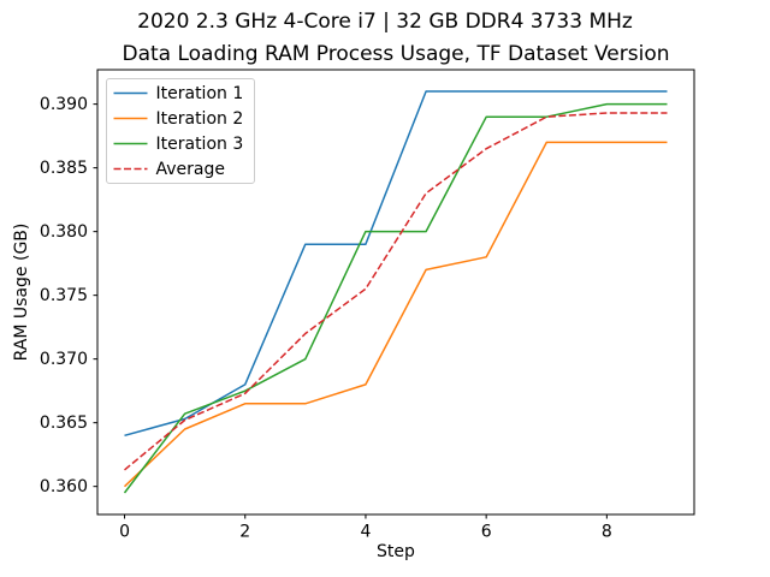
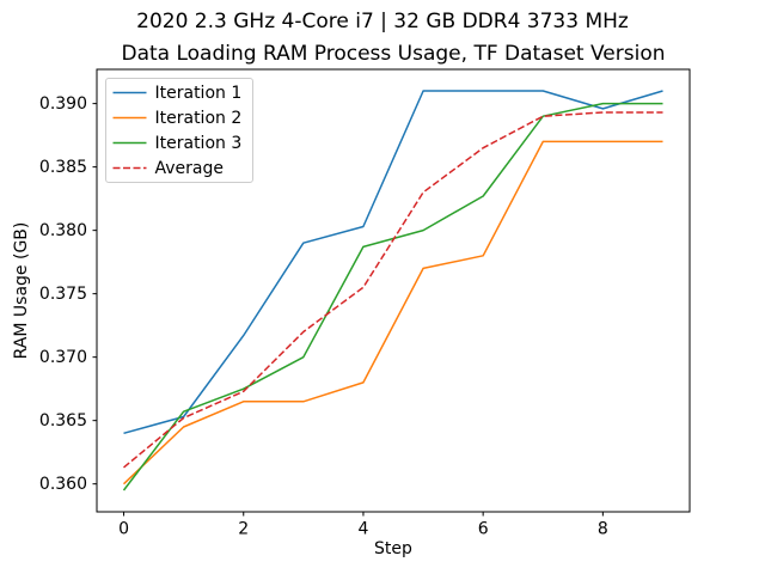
Iteration 1/2: 0.3680 -> 0.3717
Iteration 1/4: 0.3790 -> 0.3803
Iteration 3/4: 0.3800 -> 0.3787
Iteration 3/6: 0.3890 -> 0.3827
Iteration 1/8: 0.3910 -> 0.3896
